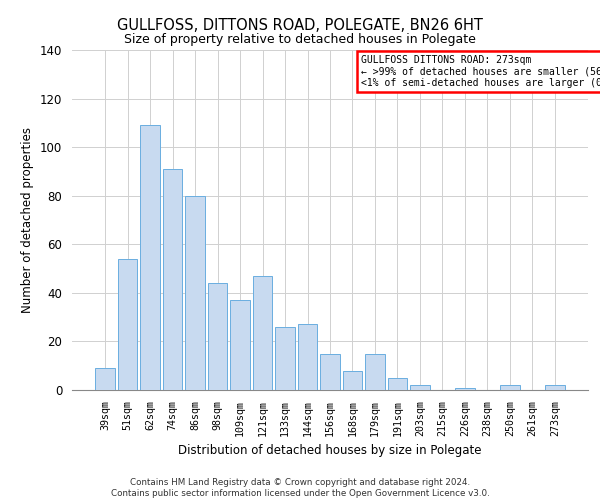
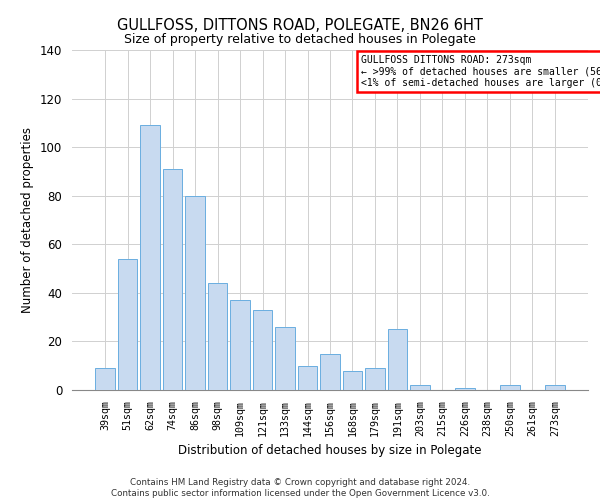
121sqm: 47 -> 33
144sqm: 27 -> 10
179sqm: 15 -> 9
191sqm: 5 -> 25
